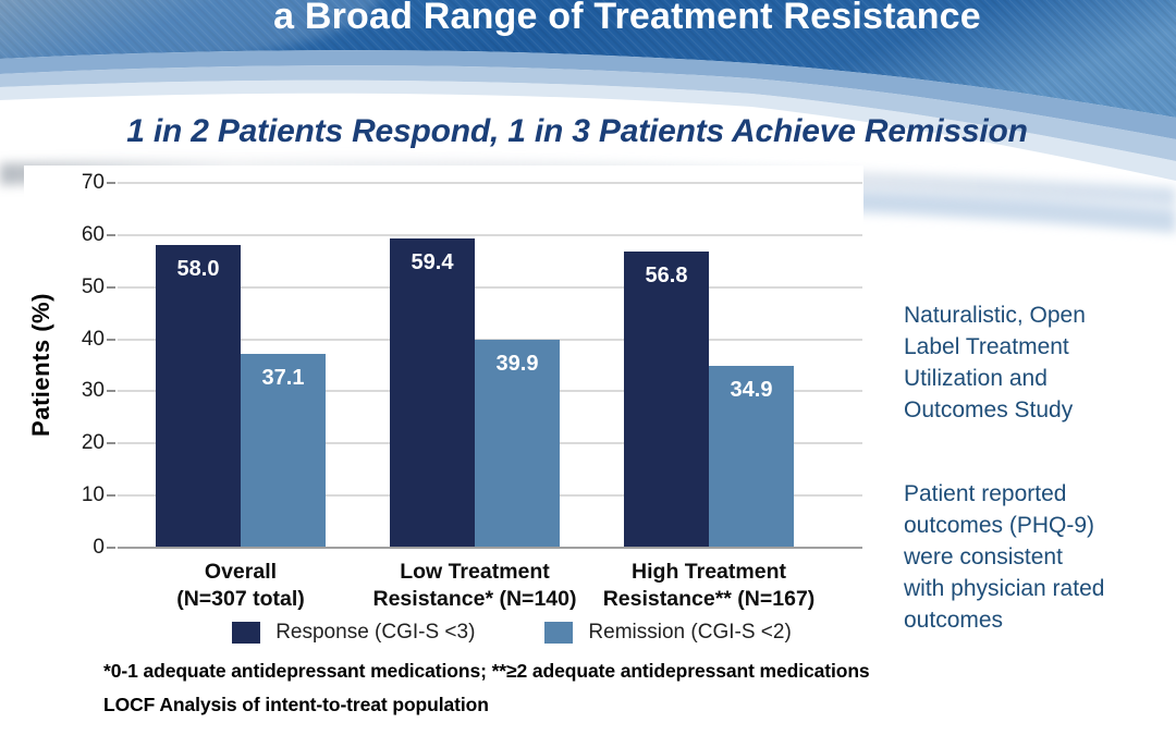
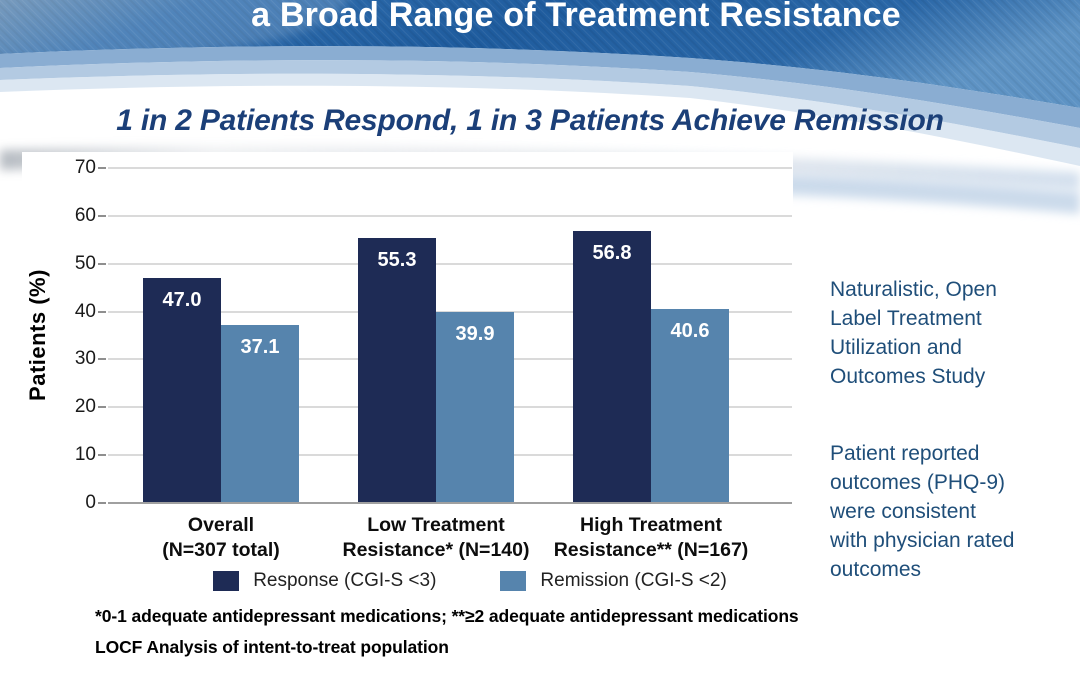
Response (CGI-S <3)/Overall (N=307 total): 58.0 -> 47.0
Response (CGI-S <3)/Low Treatment Resistance* (N=140): 59.4 -> 55.3
Remission (CGI-S <2)/High Treatment Resistance** (N=167): 34.9 -> 40.6
